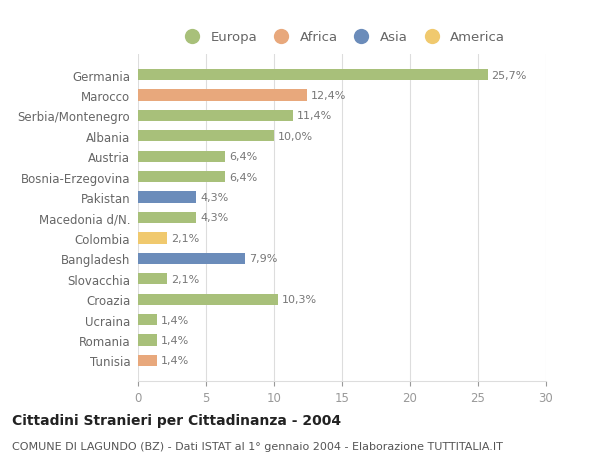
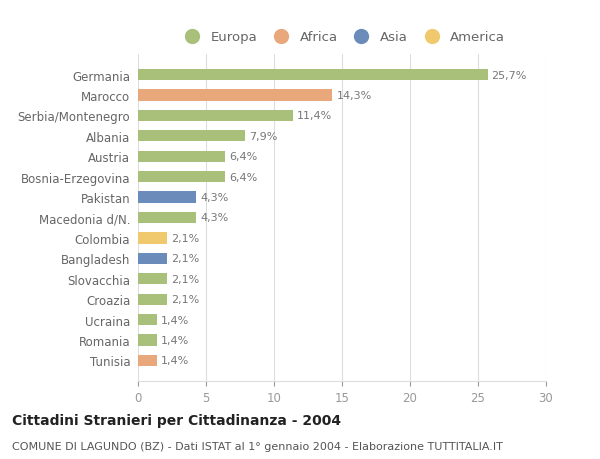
Marocco: 12,4% -> 14,3%
Albania: 10,0% -> 7,9%
Bangladesh: 7,9% -> 2,1%
Croazia: 10,3% -> 2,1%
